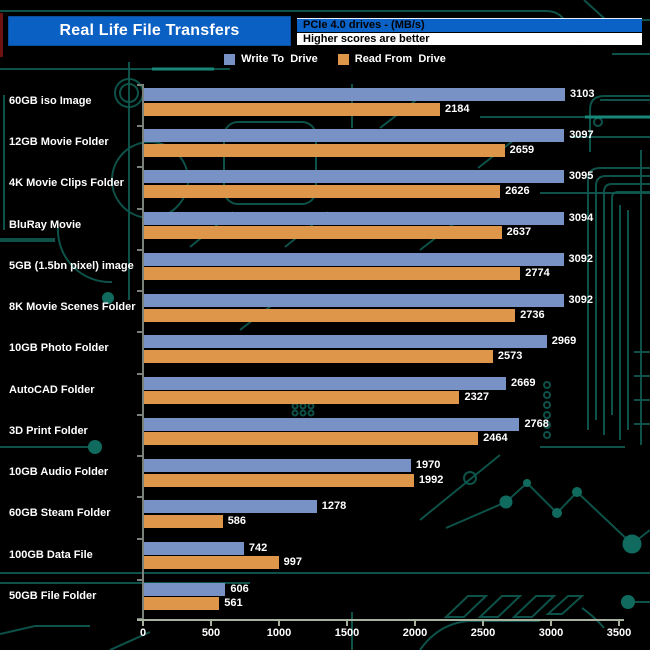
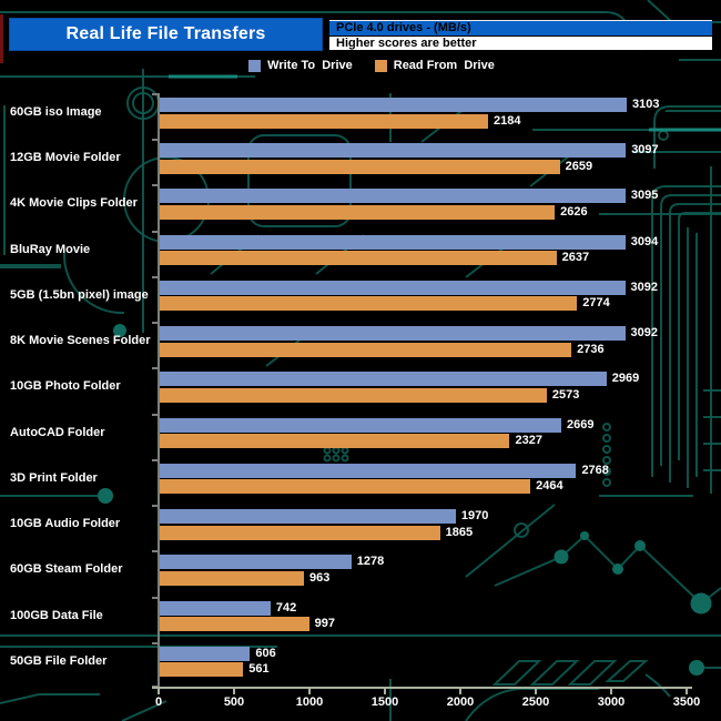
Read From Drive/10GB Audio Folder: 1992 -> 1865
Read From Drive/60GB Steam Folder: 586 -> 963
